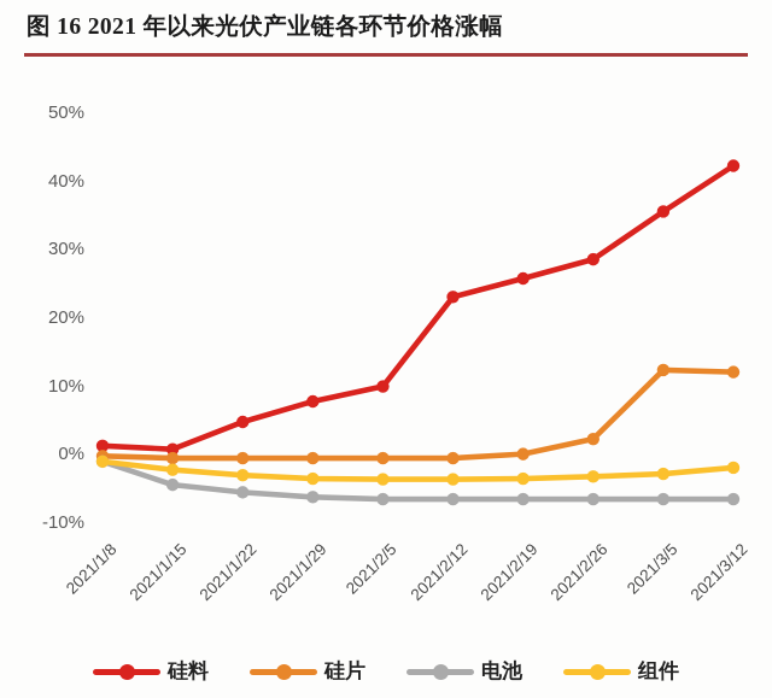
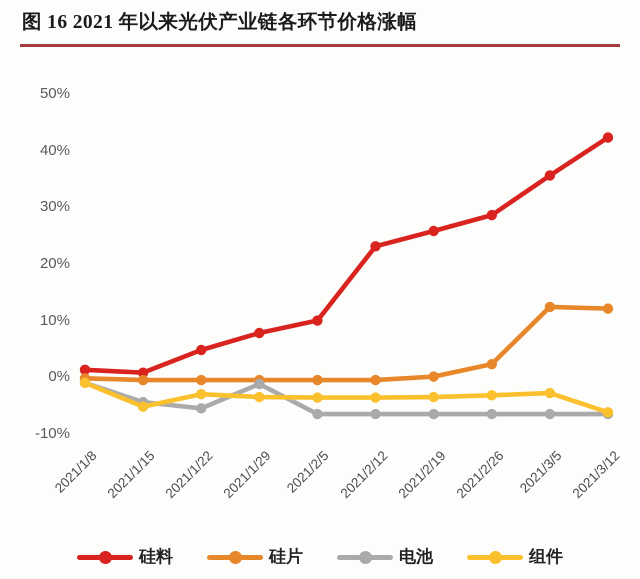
组件/2021/1/15: -2% -> -5%
电池/2021/1/29: -6% -> -1%
组件/2021/3/12: -2% -> -6%
